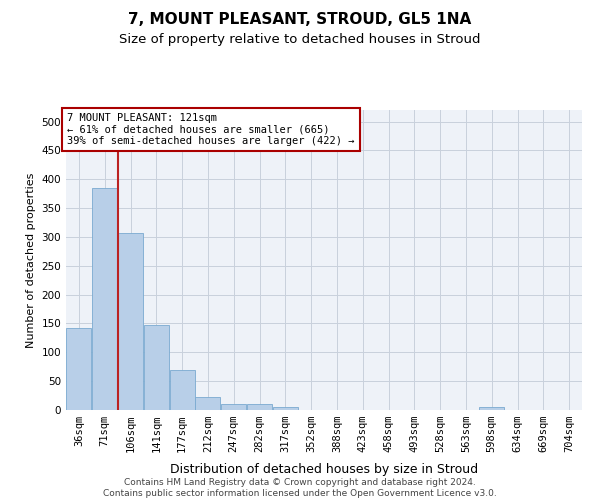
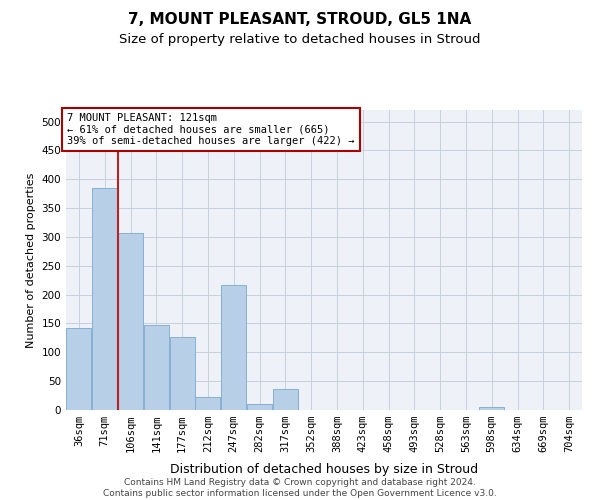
177sqm: 70 -> 126
247sqm: 10 -> 216
317sqm: 5 -> 36
